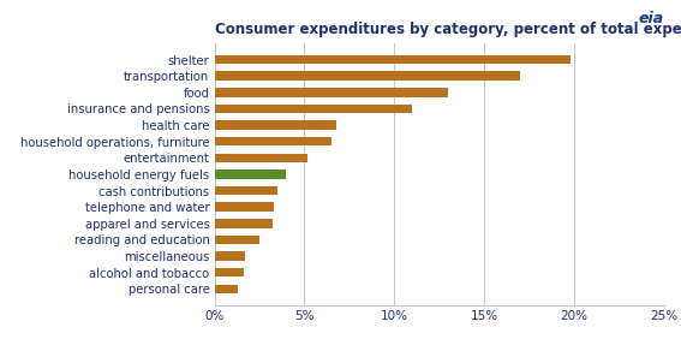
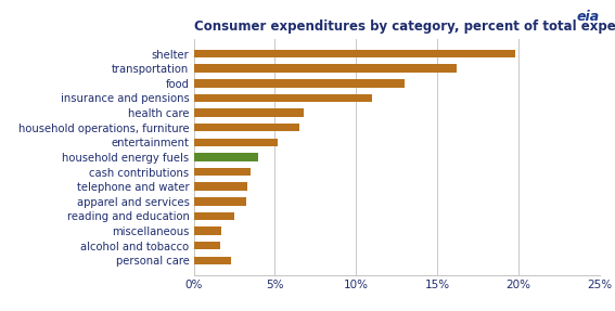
transportation: 17.0% -> 16.2%
personal care: 1.3% -> 2.3%
